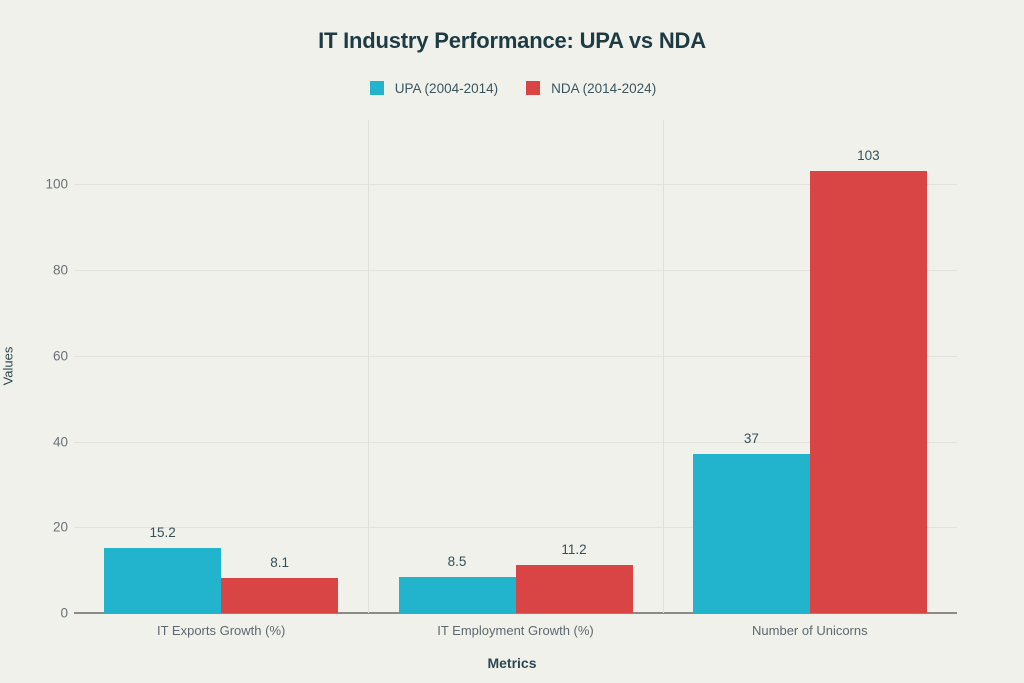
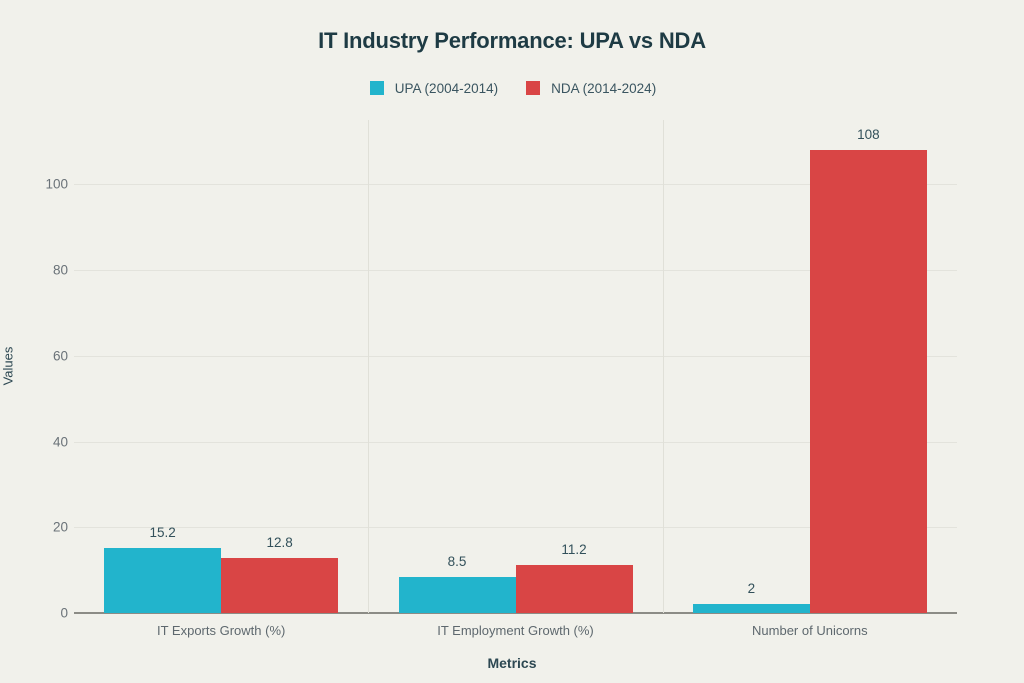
NDA (2014-2024)/IT Exports Growth (%): 8.1 -> 12.8
UPA (2004-2014)/Number of Unicorns: 37 -> 2
NDA (2014-2024)/Number of Unicorns: 103 -> 108
